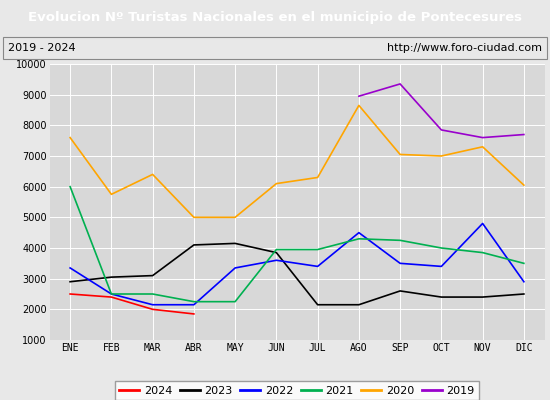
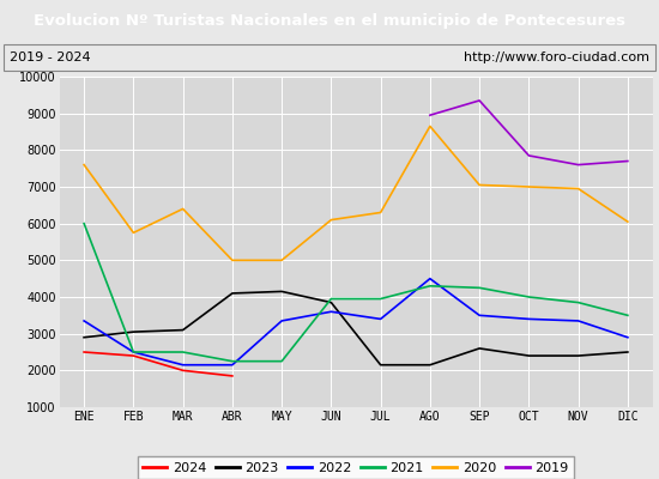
2022/NOV: 4800 -> 3350
2020/NOV: 7300 -> 6950
